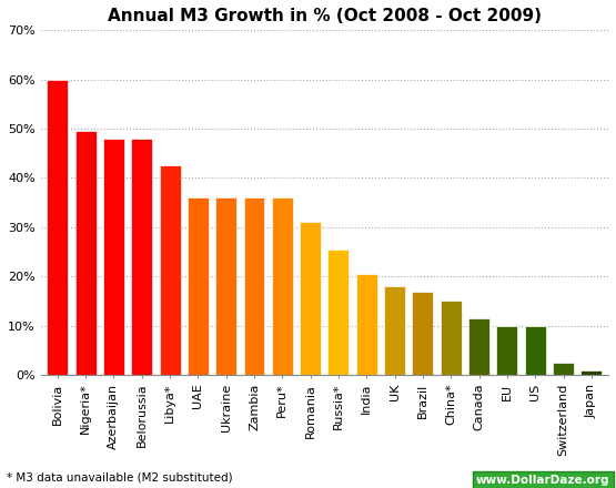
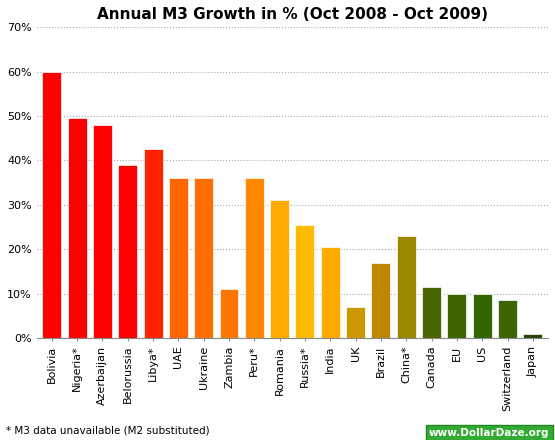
Belorussia: 48.0% -> 39.0%
Zambia: 36.0% -> 11.0%
UK: 18.0% -> 7.0%
China*: 15.0% -> 23.0%
Switzerland: 2.5% -> 8.5%
